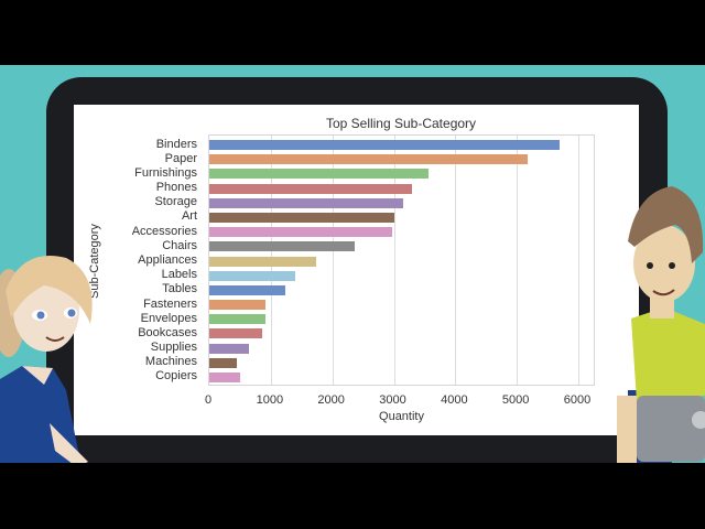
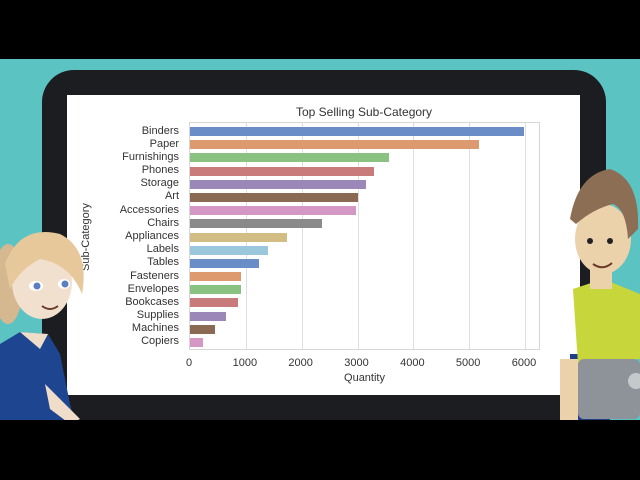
Binders: 5700 -> 6000
Copiers: 500 -> 200
